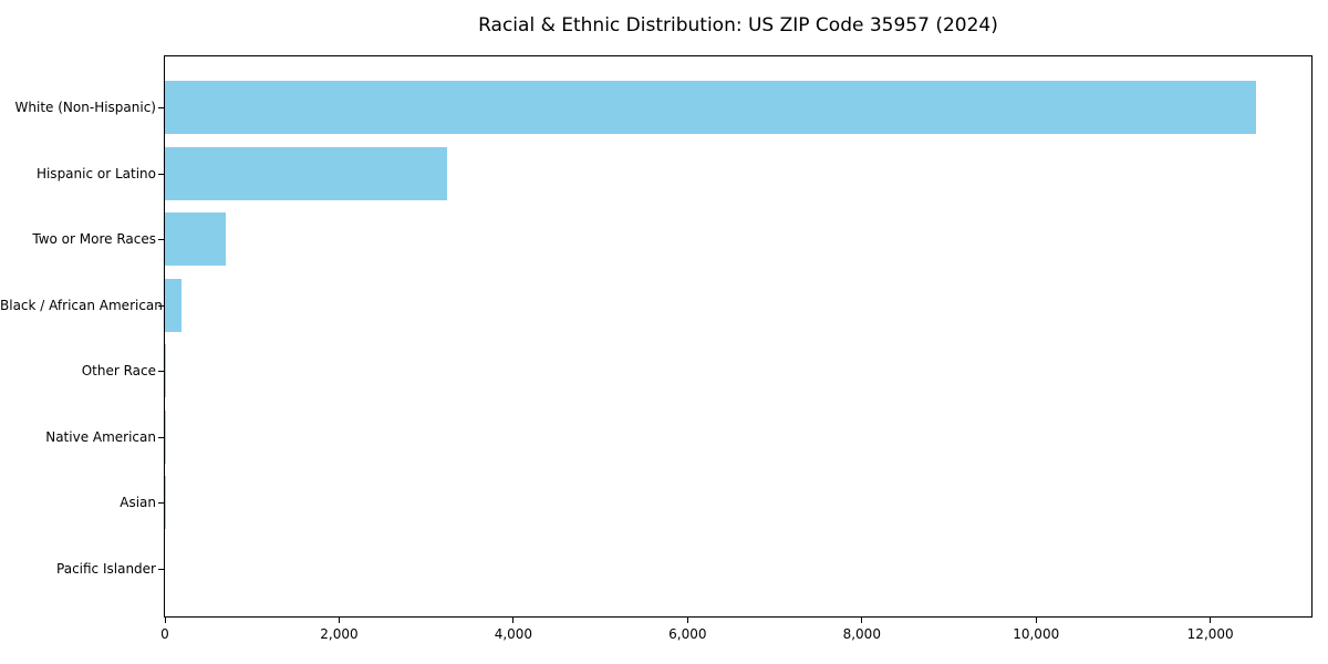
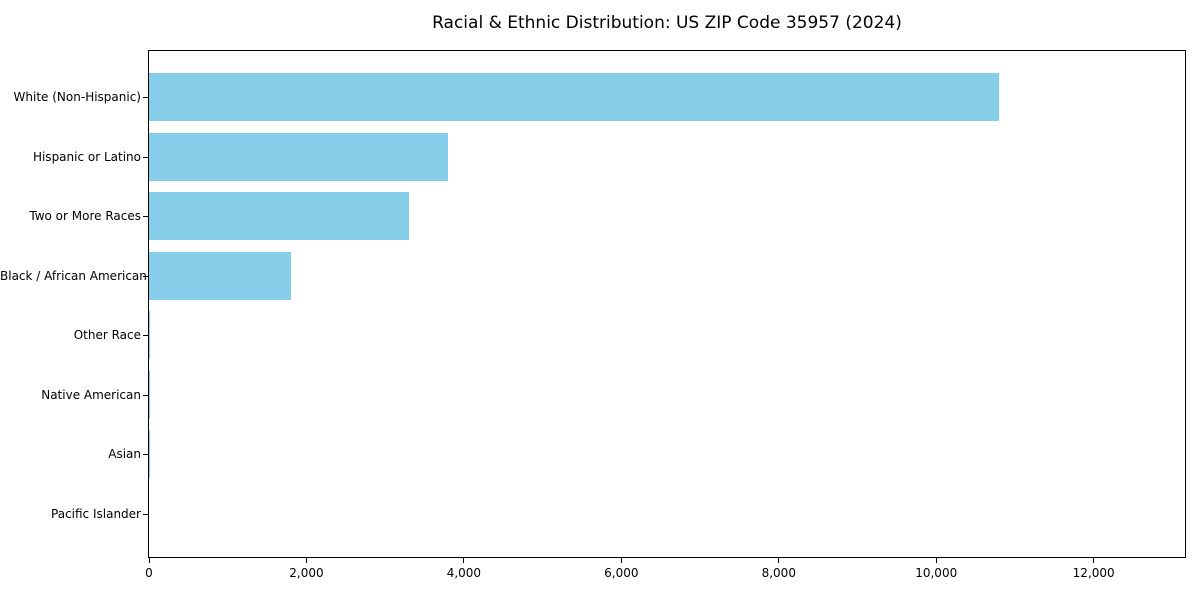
White (Non-Hispanic): 12500 -> 10800
Hispanic or Latino: 3200 -> 3800
Two or More Races: 700 -> 3300
Black / African American: 200 -> 1800
